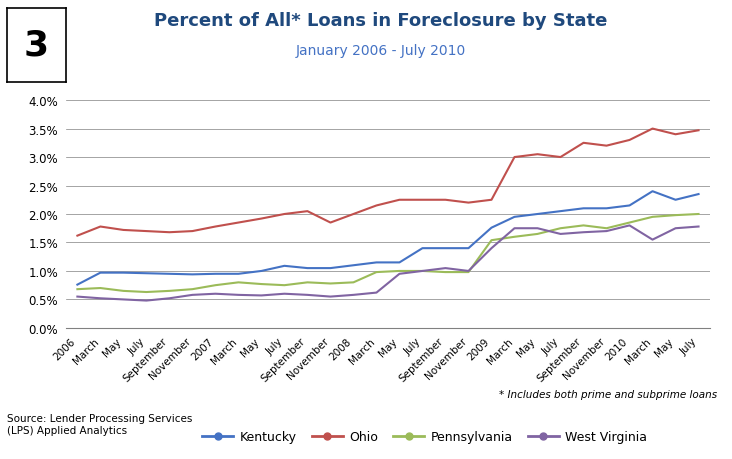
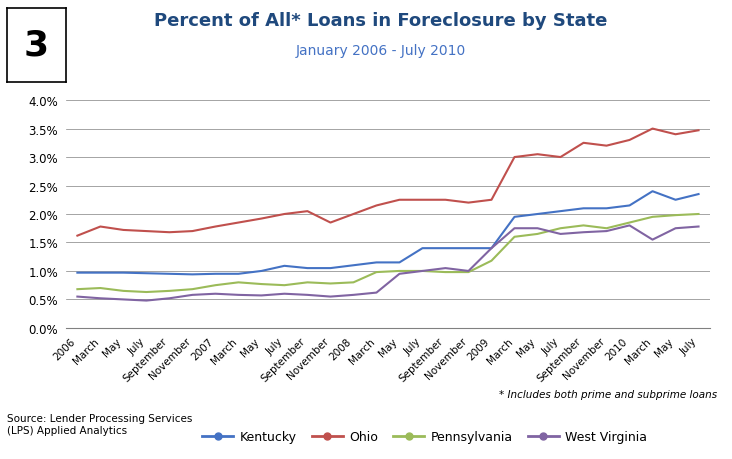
Kentucky/2006: 0.76% -> 0.97%
Kentucky/2009: 1.76% -> 1.40%
Pennsylvania/2009: 1.54% -> 1.18%
